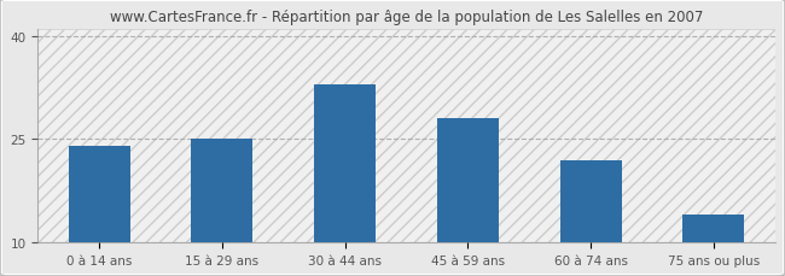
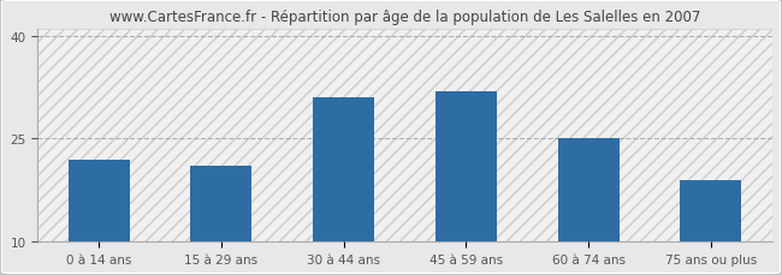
0 à 14 ans: 24 -> 22
15 à 29 ans: 25 -> 21
30 à 44 ans: 33 -> 31
45 à 59 ans: 28 -> 32
60 à 74 ans: 22 -> 25
75 ans ou plus: 14 -> 19
